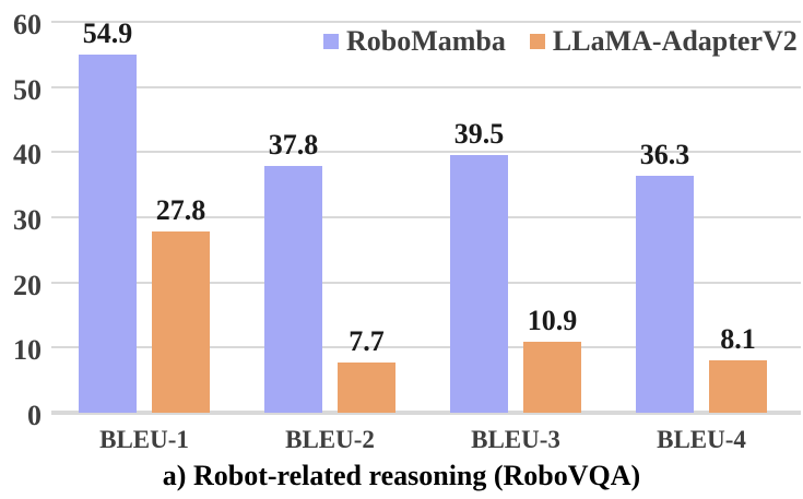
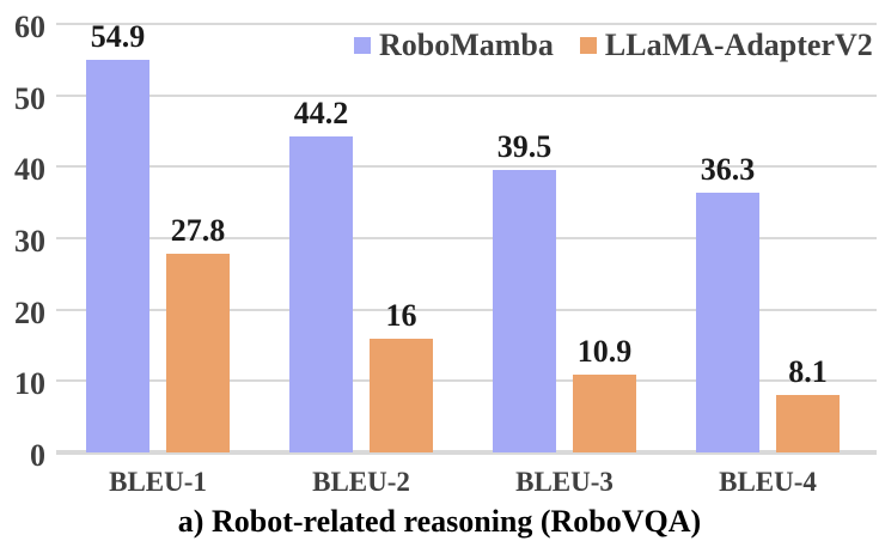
RoboMamba/BLEU-2: 37.8 -> 44.2
LLaMA-AdapterV2/BLEU-2: 7.7 -> 16
